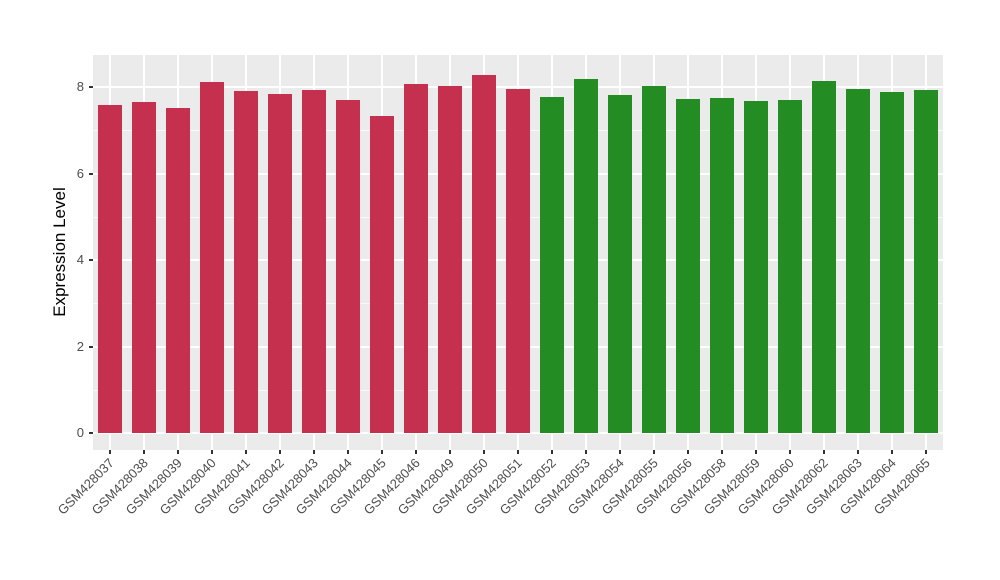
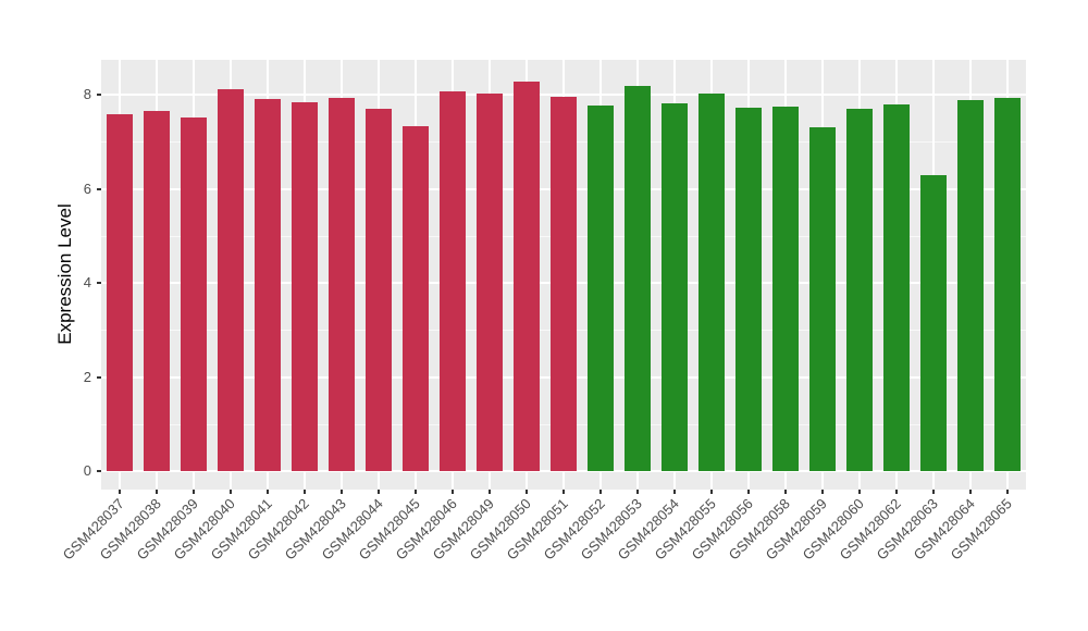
GSM428059: 7.7 -> 7.3
GSM428062: 8.1 -> 7.8
GSM428063: 8.0 -> 6.3
